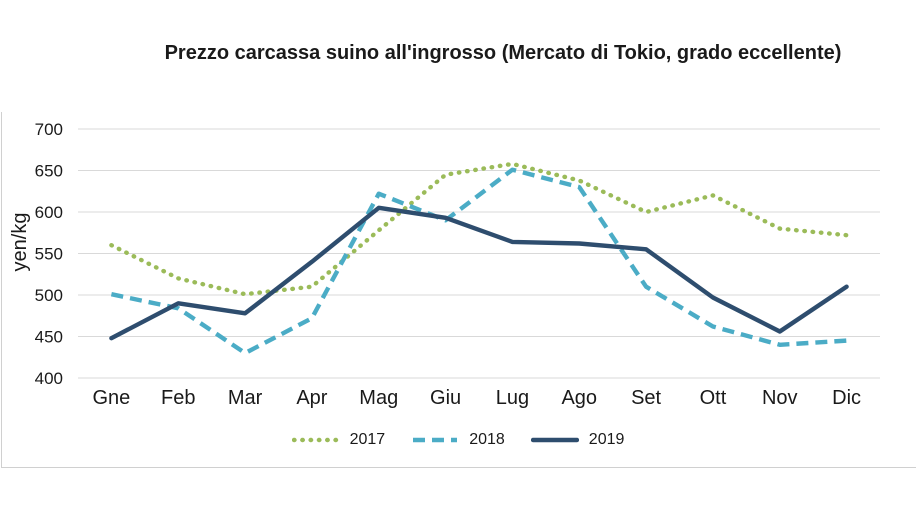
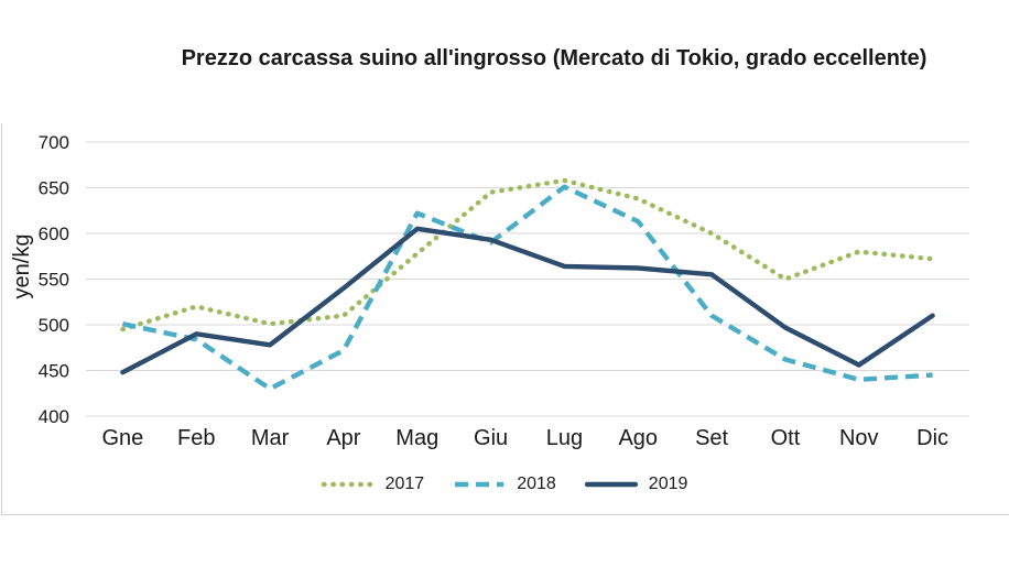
2017/Gne: 560 -> 500
2018/Ago: 630 -> 610
2017/Ott: 620 -> 550
